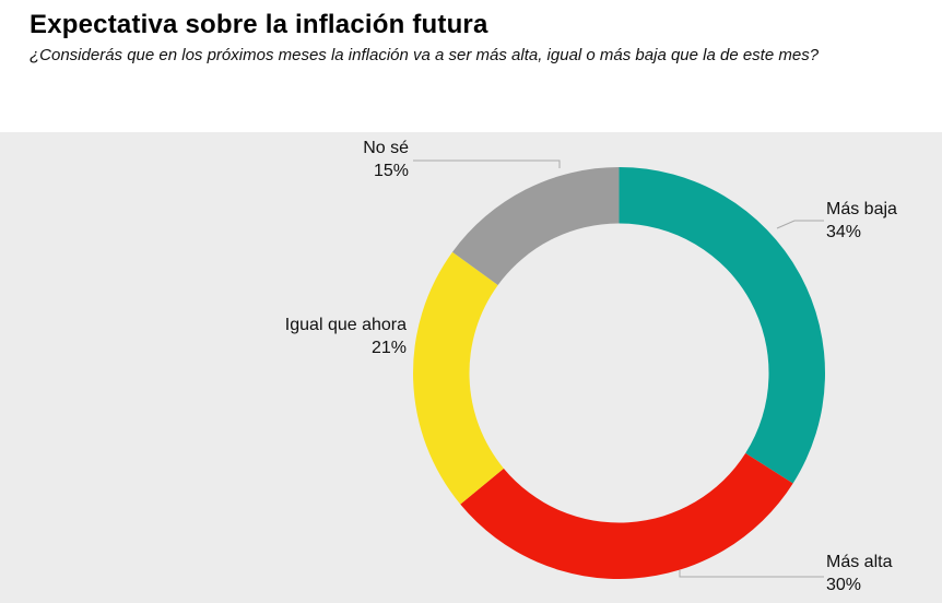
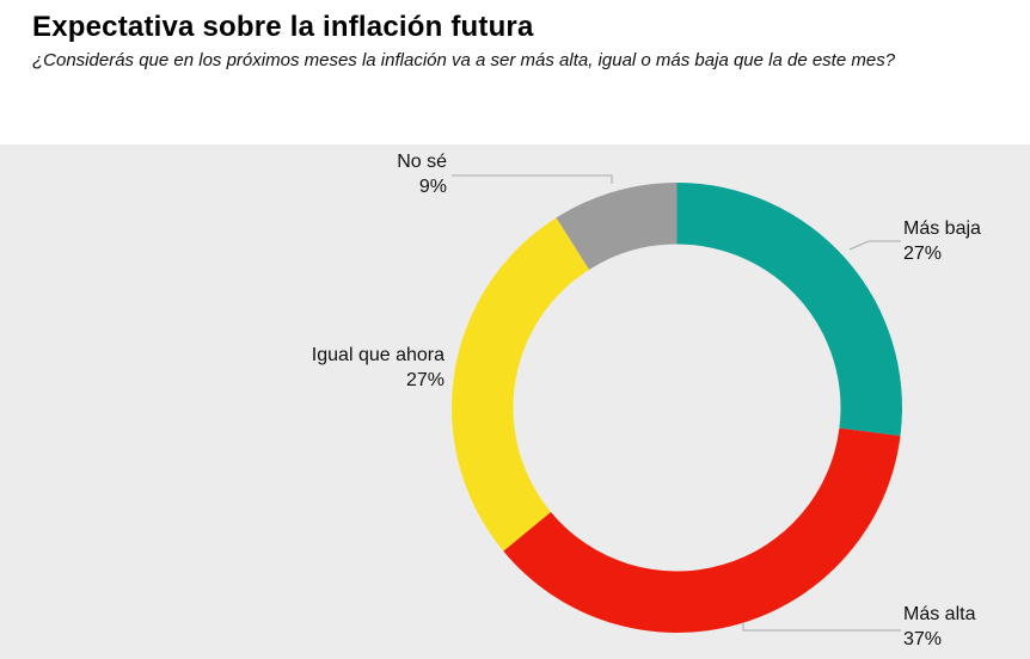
Más baja: 34% -> 27%
Más alta: 30% -> 37%
Igual que ahora: 21% -> 27%
No sé: 15% -> 9%
